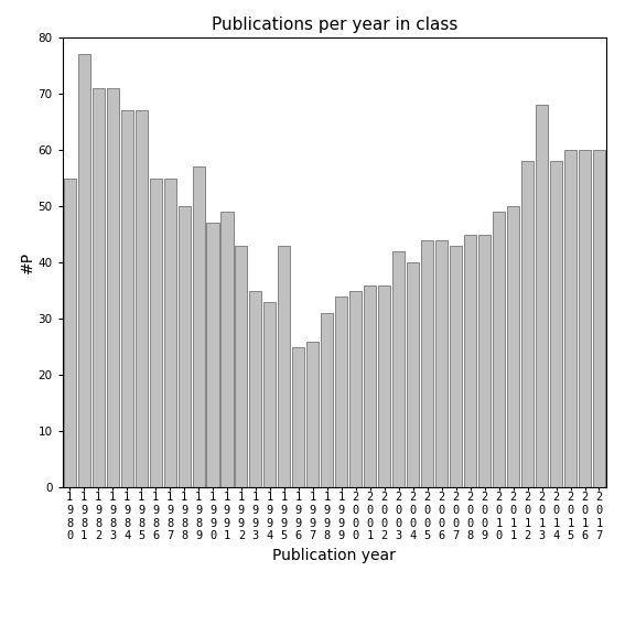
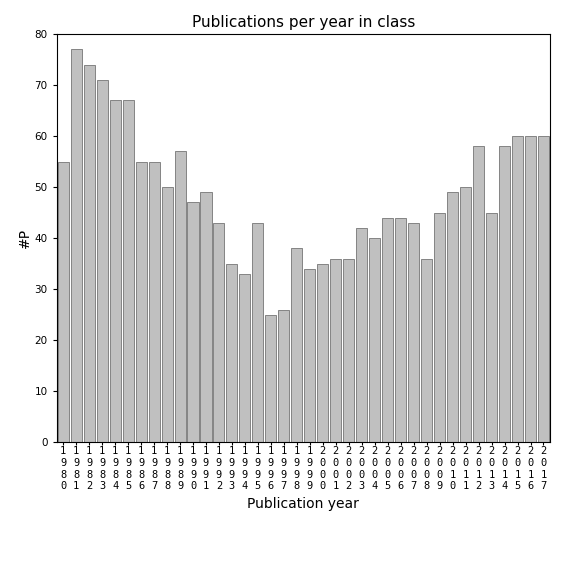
1 9 8 2: 71 -> 74
1 9 9 8: 31 -> 38
2 0 0 8: 45 -> 36
2 0 1 3: 68 -> 45
